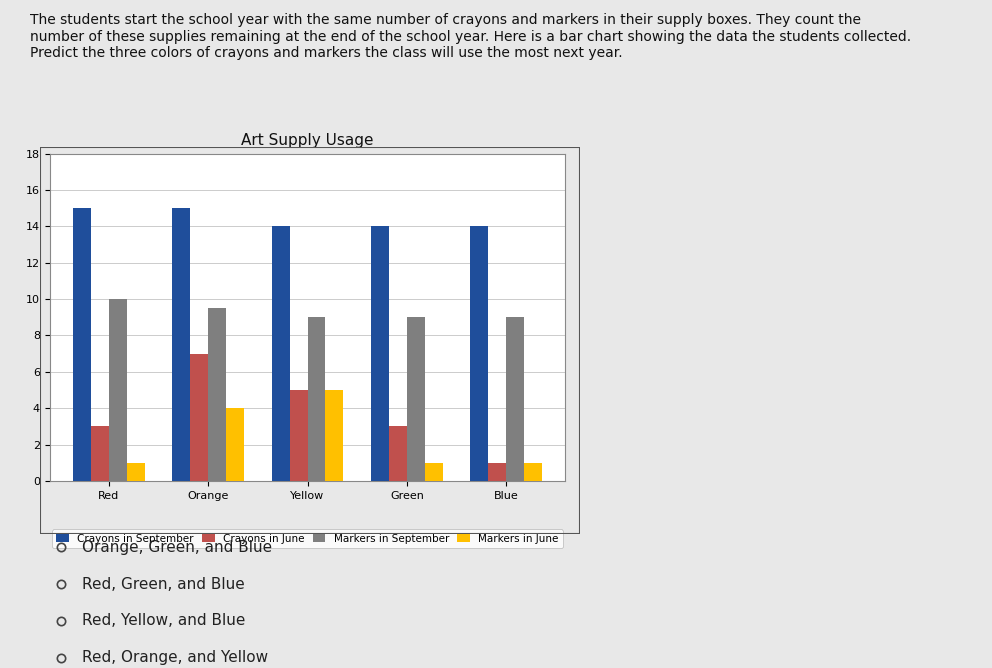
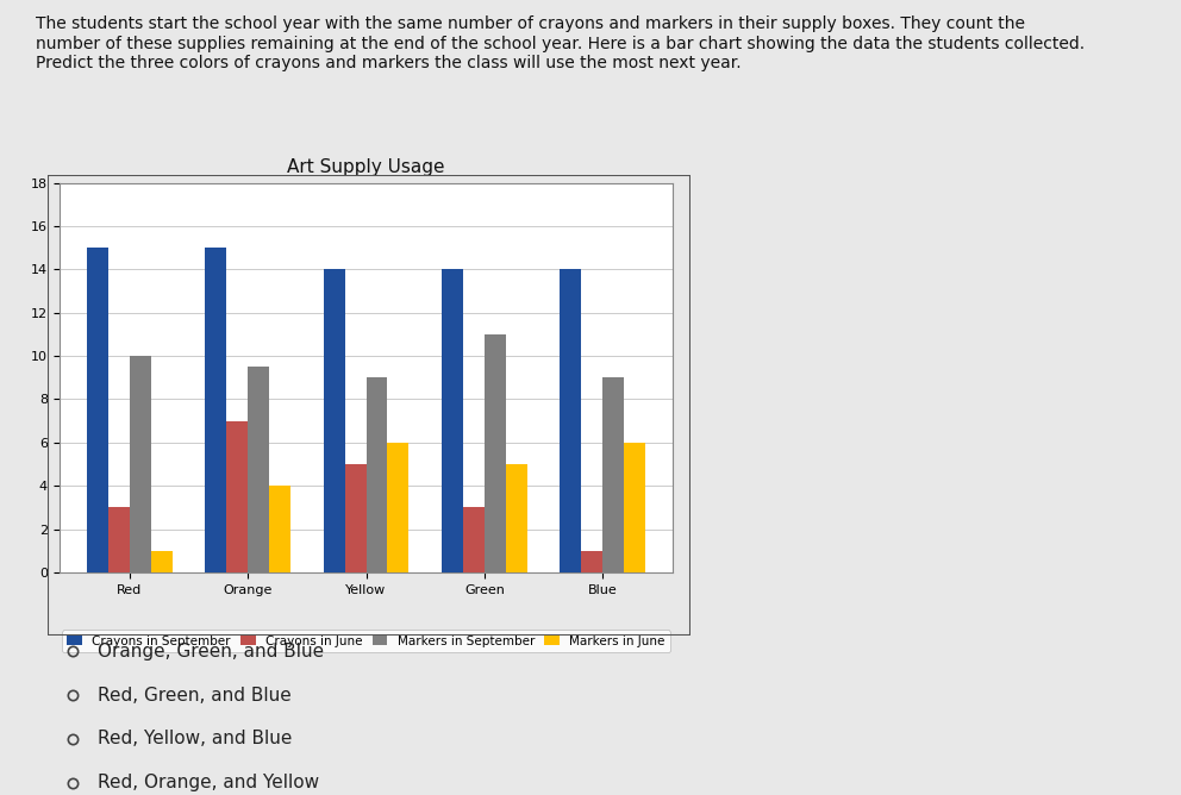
Markers in June/Yellow: 5 -> 6
Markers in September/Green: 9.0 -> 11.0
Markers in June/Green: 1 -> 5
Markers in June/Blue: 1 -> 6
